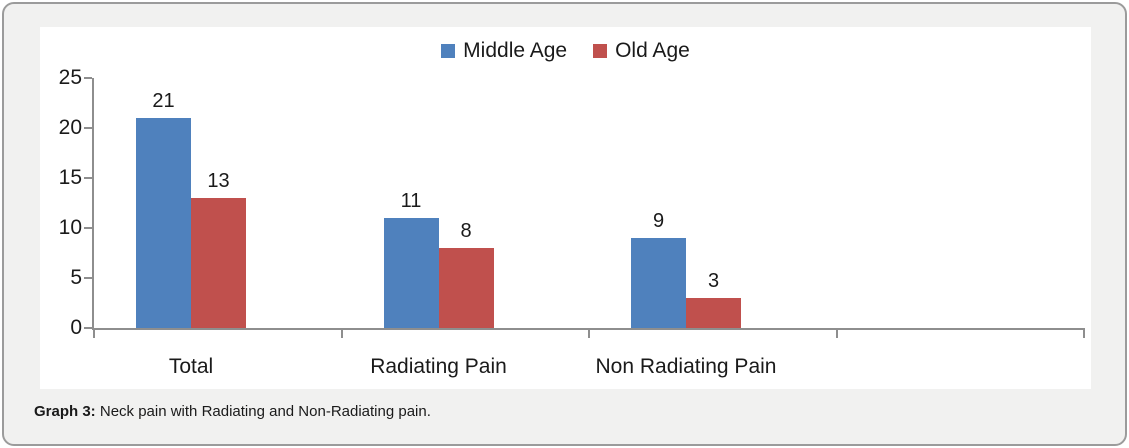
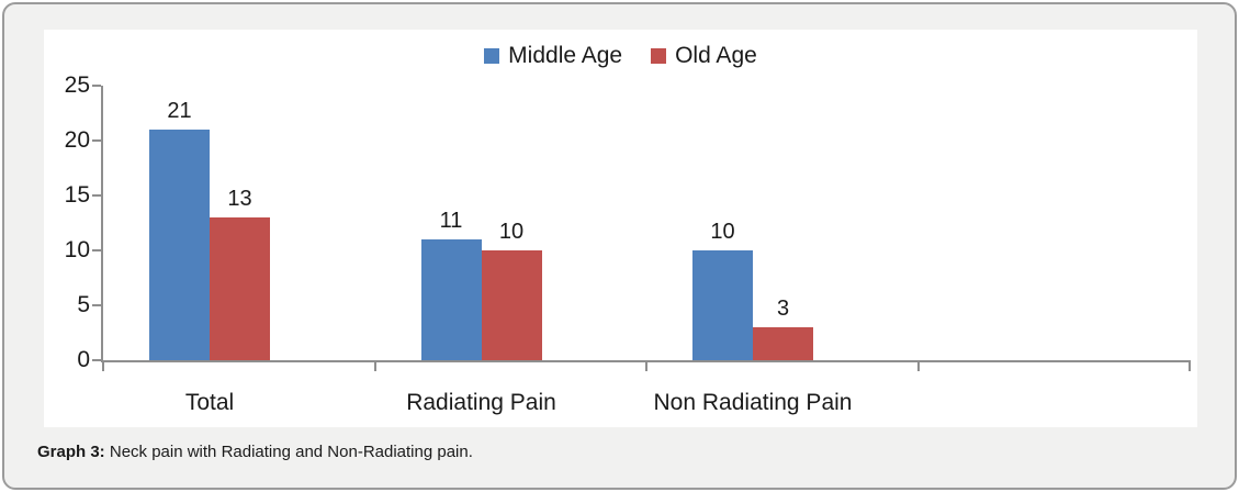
Old Age/Radiating Pain: 8 -> 10
Middle Age/Non Radiating Pain: 9 -> 10
